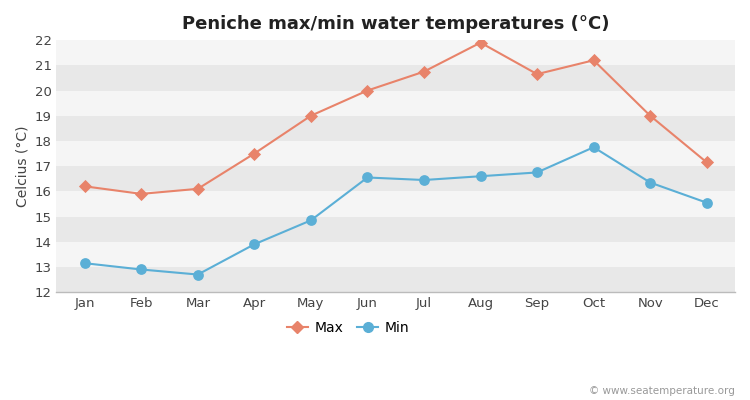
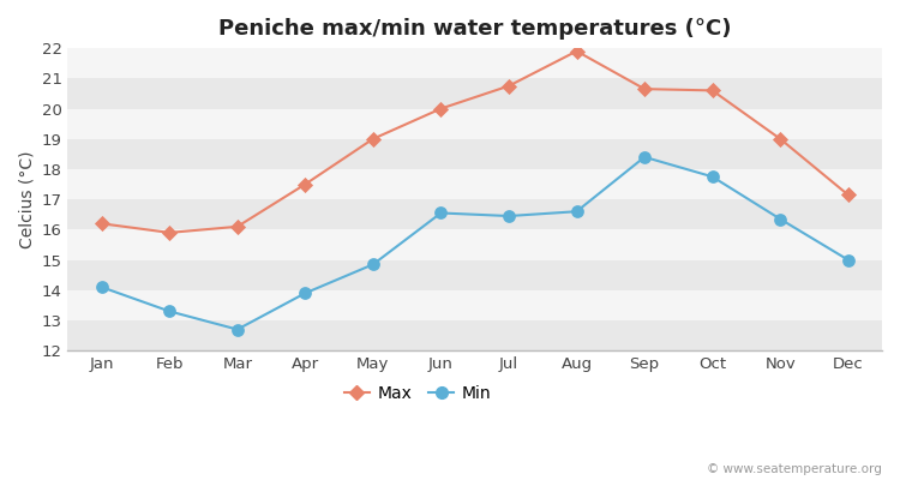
Min/Jan: 13.15 -> 14.10
Min/Feb: 12.90 -> 13.30
Min/Sep: 16.75 -> 18.40
Max/Oct: 21.20 -> 20.60
Min/Dec: 15.55 -> 15.00
